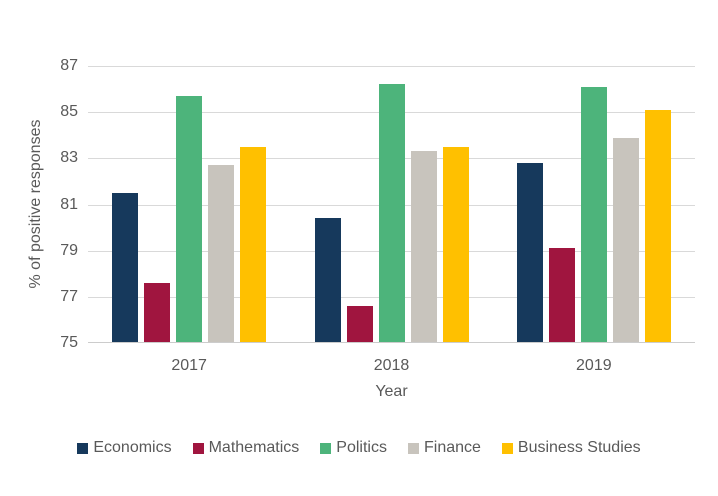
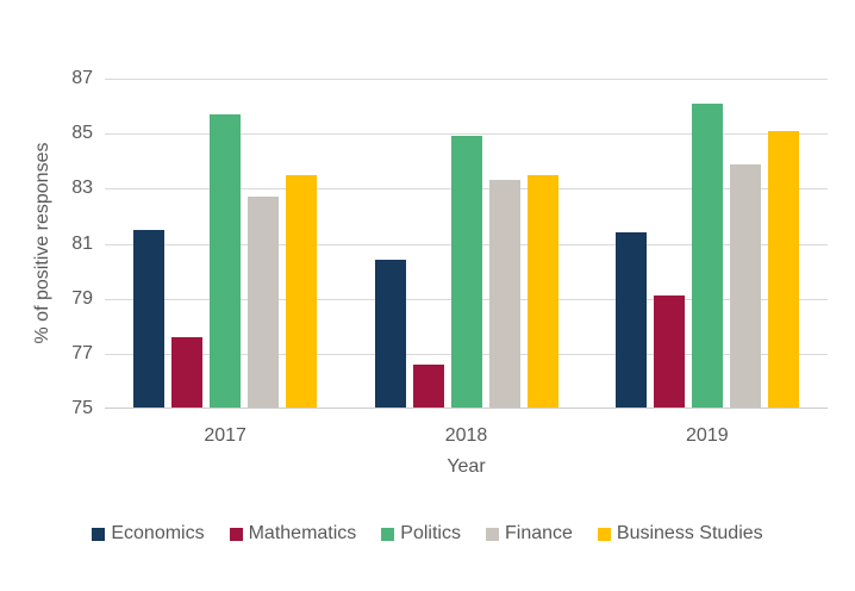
Politics/2018: 86.2 -> 84.9
Economics/2019: 82.8 -> 81.4
